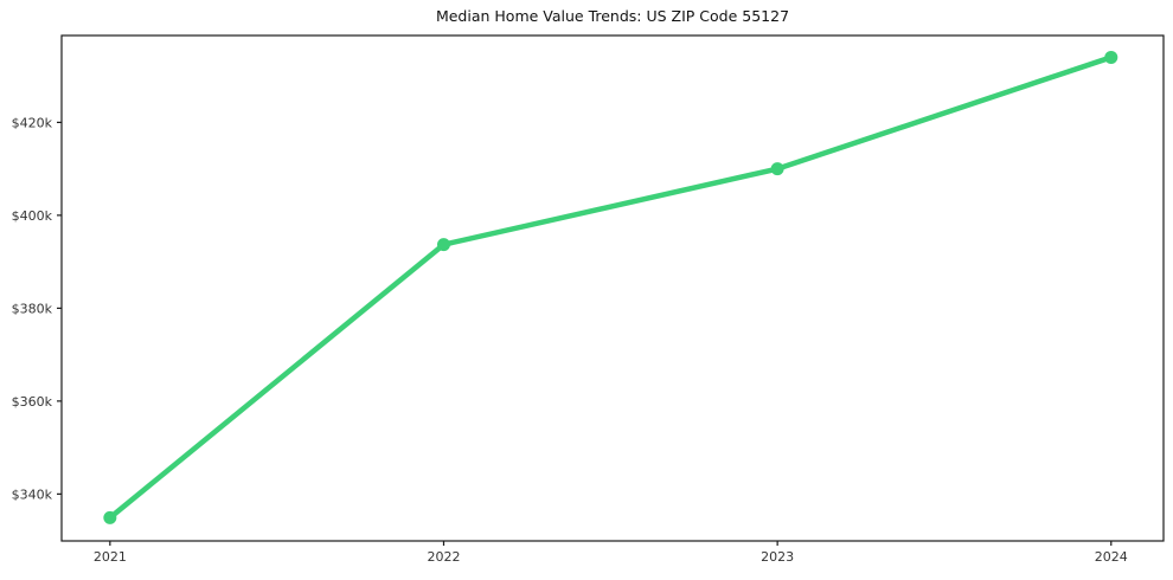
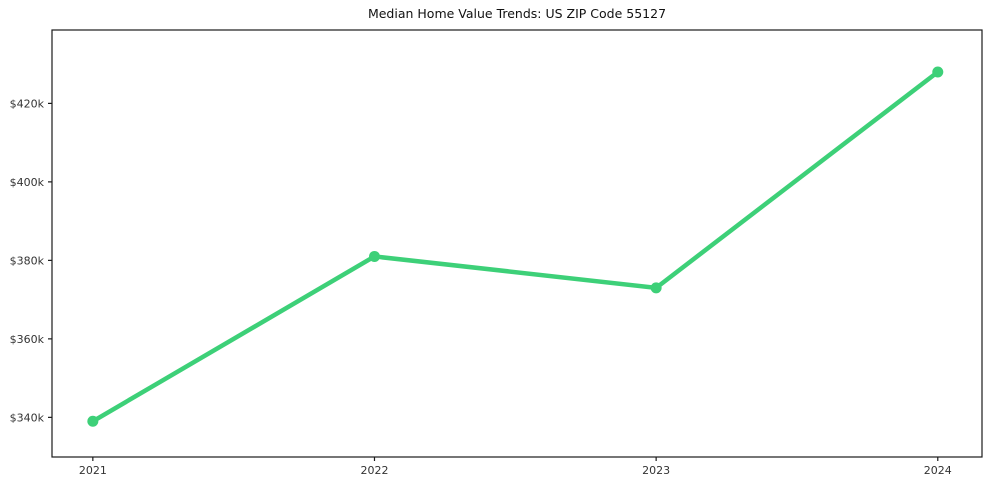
2021: $335k -> $339k
2022: $394k -> $381k
2023: $410k -> $373k
2024: $434k -> $428k
